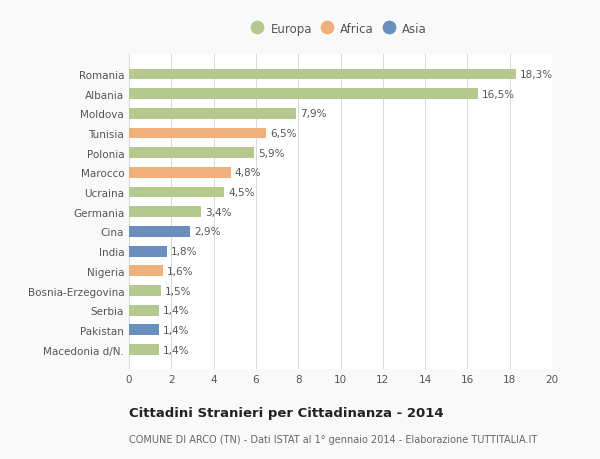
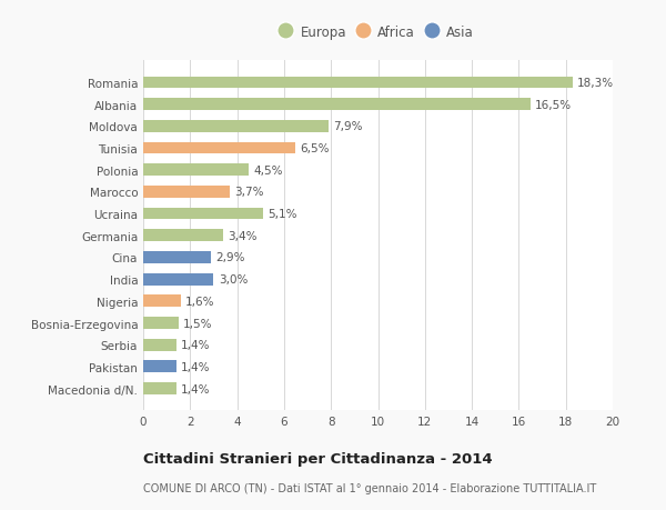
Polonia: 5,9% -> 4,5%
Marocco: 4,8% -> 3,7%
Ucraina: 4,5% -> 5,1%
India: 1,8% -> 3,0%
